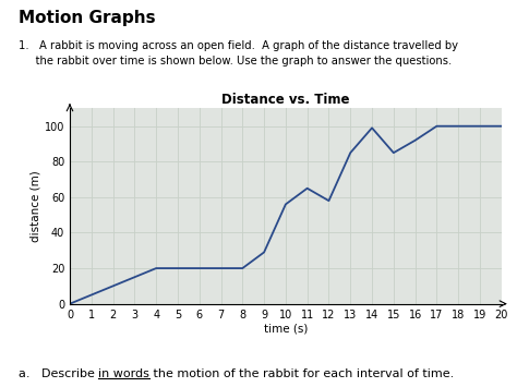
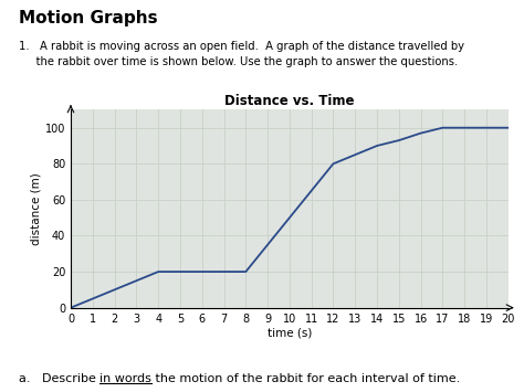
9: 29 -> 35
10: 56 -> 50
12: 58 -> 80
14: 99 -> 90
15: 85 -> 93
16: 92 -> 97
